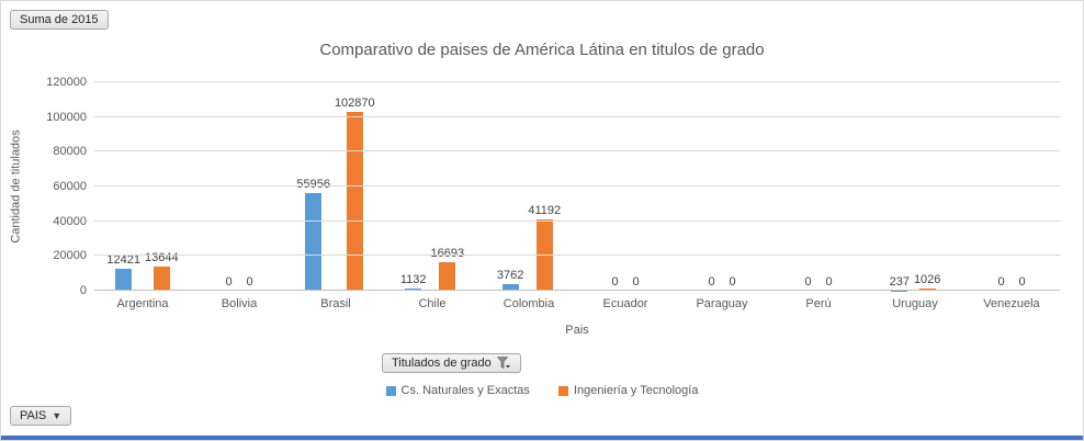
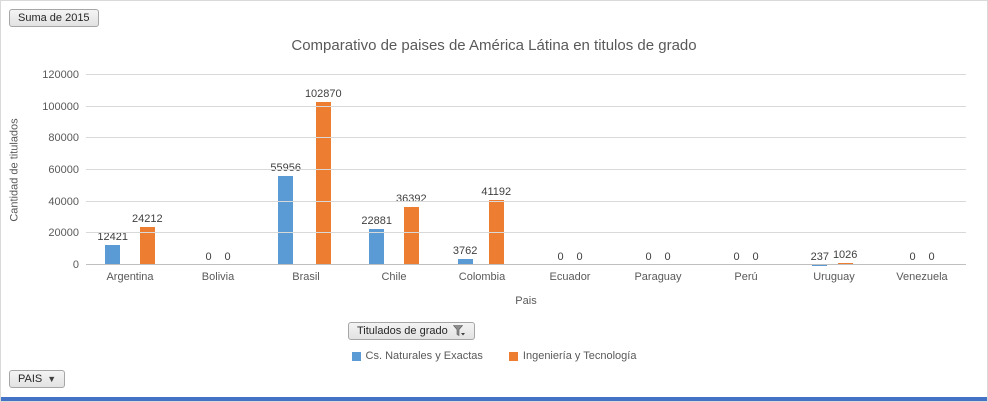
Ingeniería y Tecnología/Argentina: 13644 -> 24212
Cs. Naturales y Exactas/Chile: 1132 -> 22881
Ingeniería y Tecnología/Chile: 16693 -> 36392
